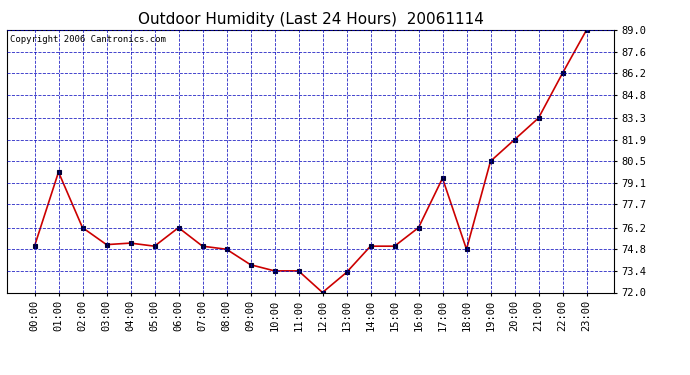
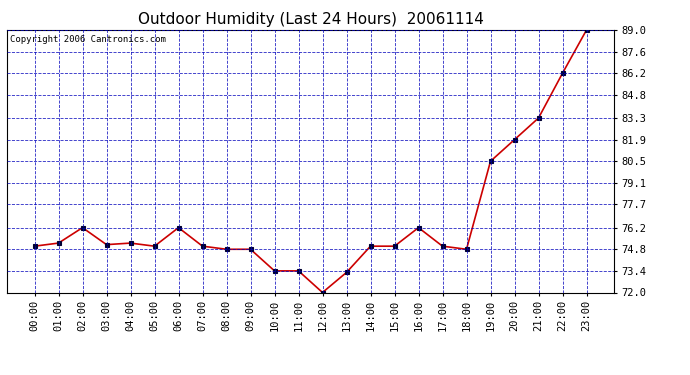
01:00: 79.8 -> 75.2
09:00: 73.8 -> 74.8
17:00: 79.4 -> 75.0
